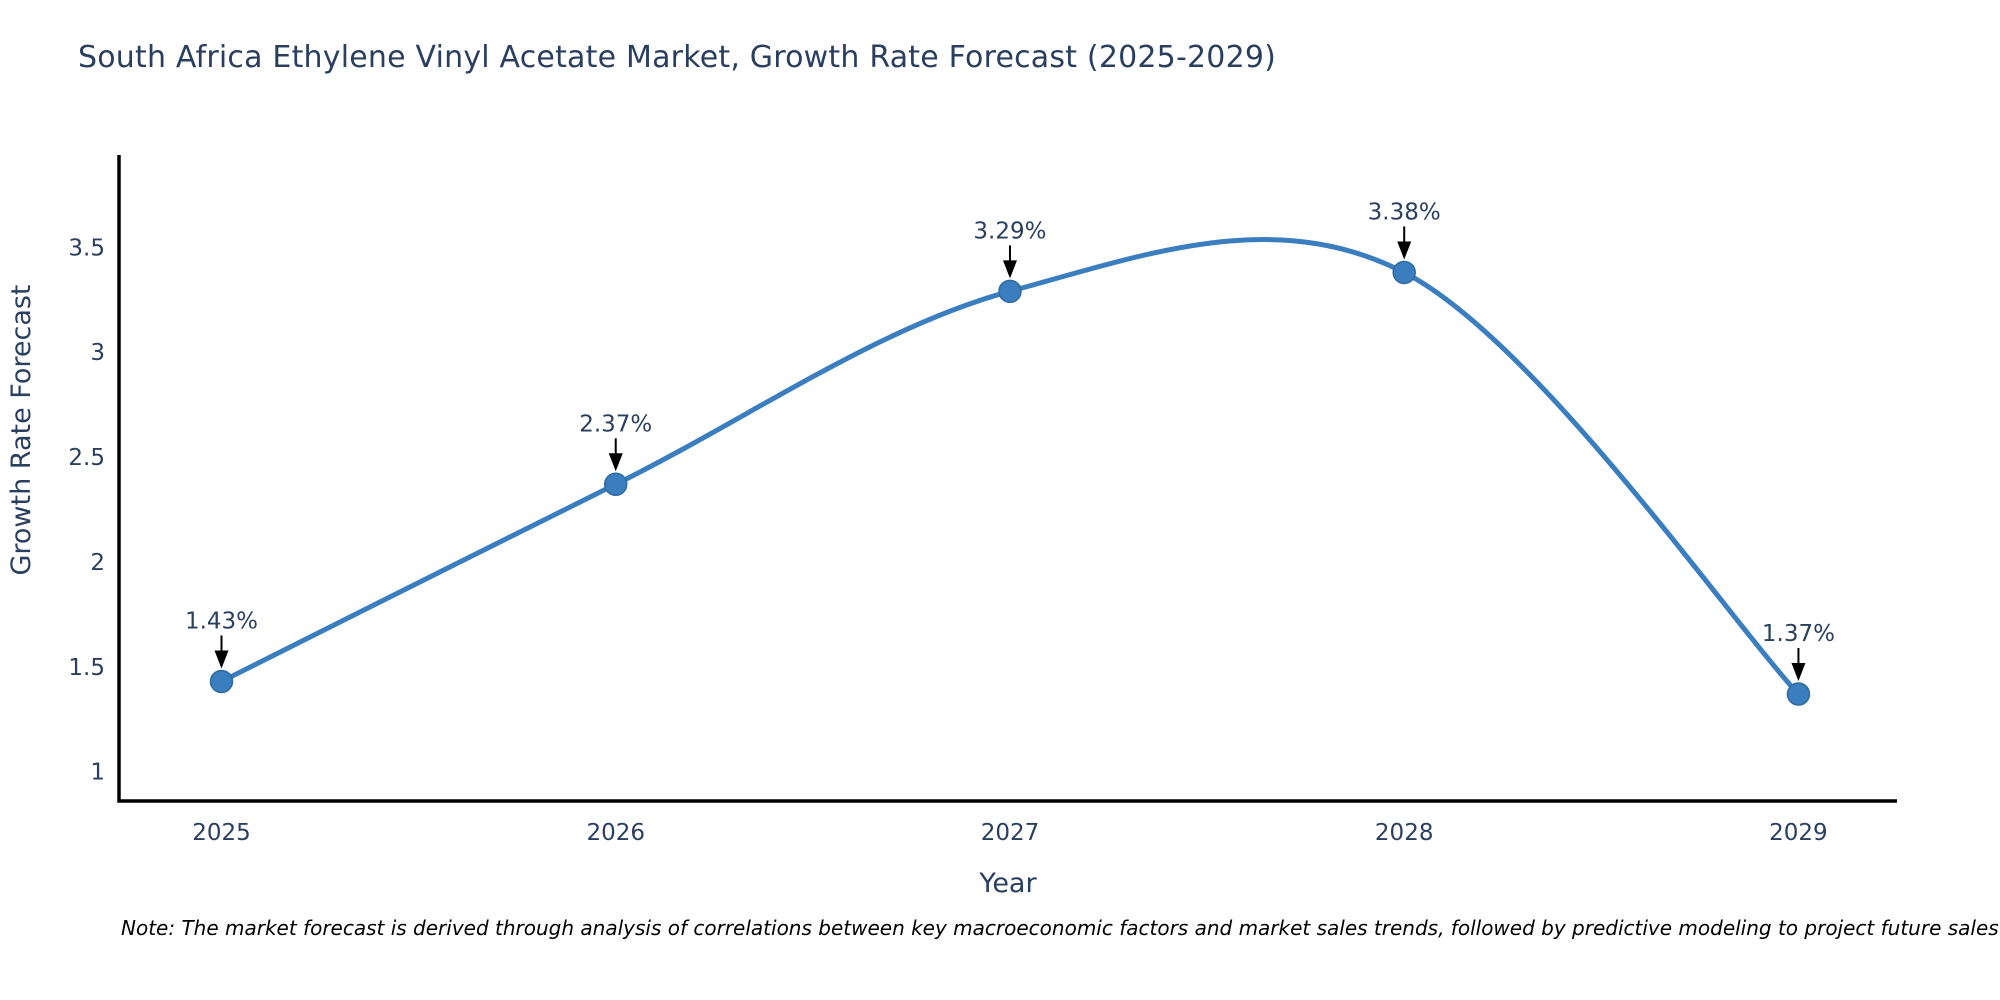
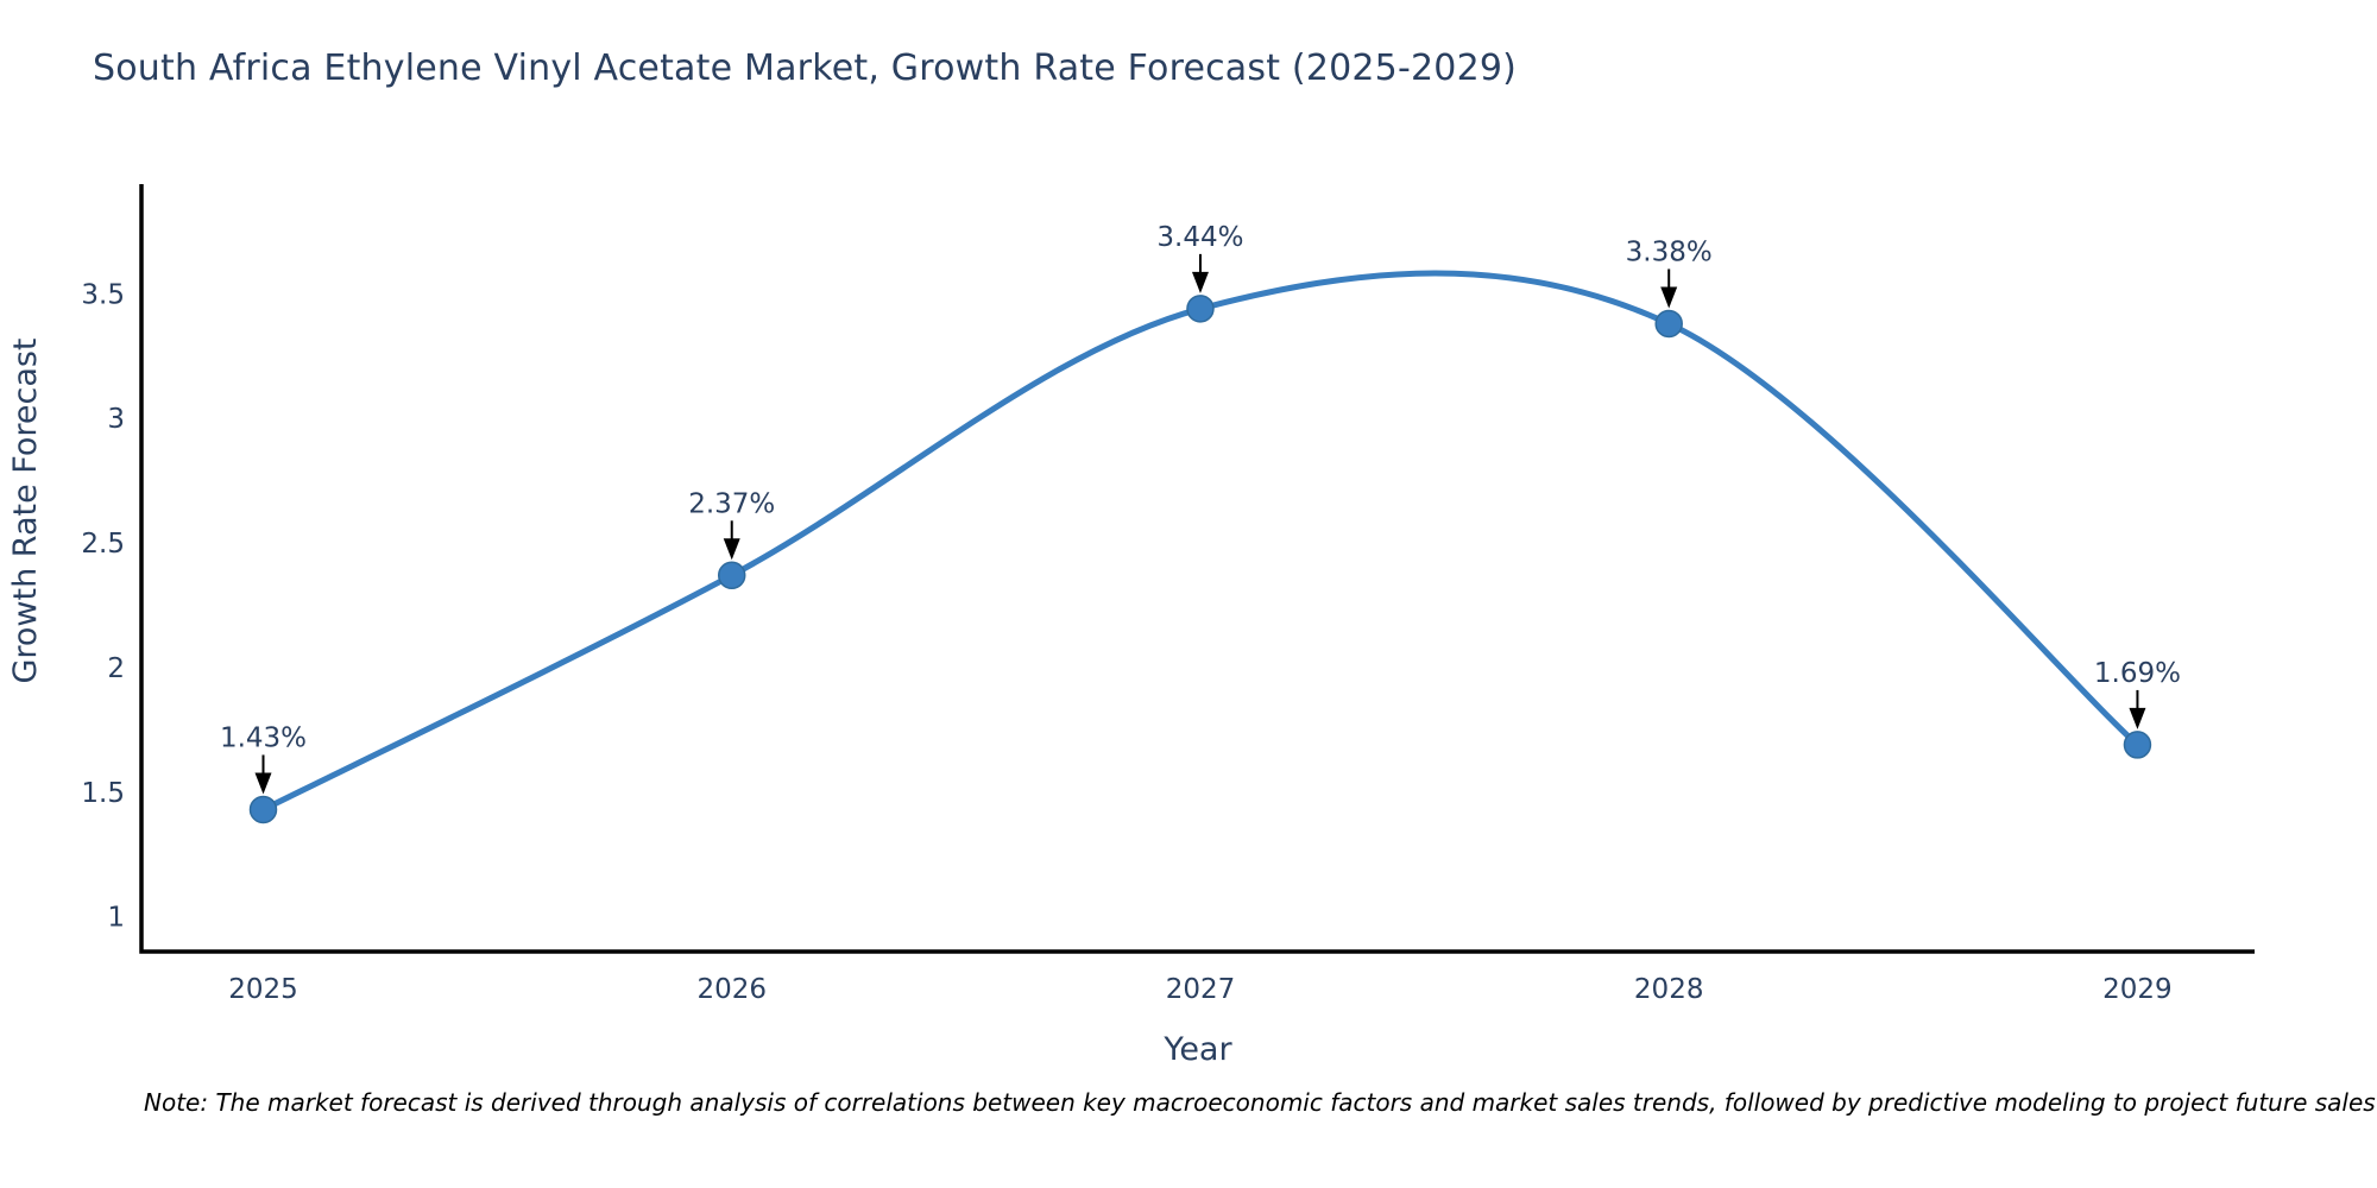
2027: 3.29% -> 3.44%
2029: 1.37% -> 1.69%
